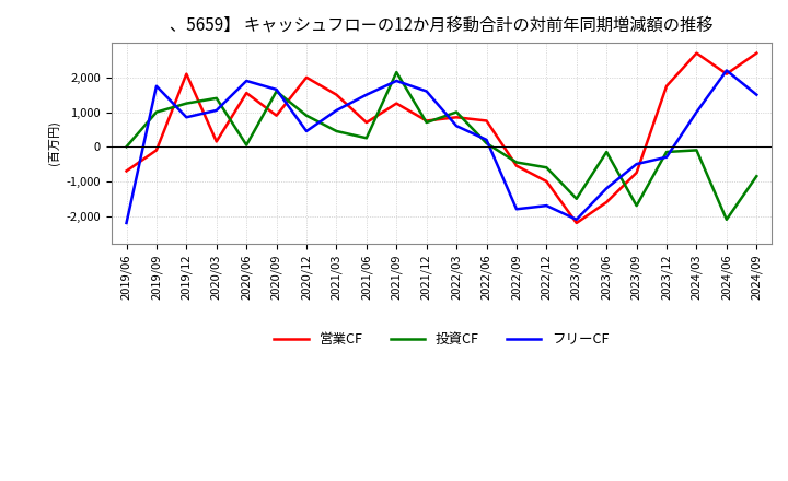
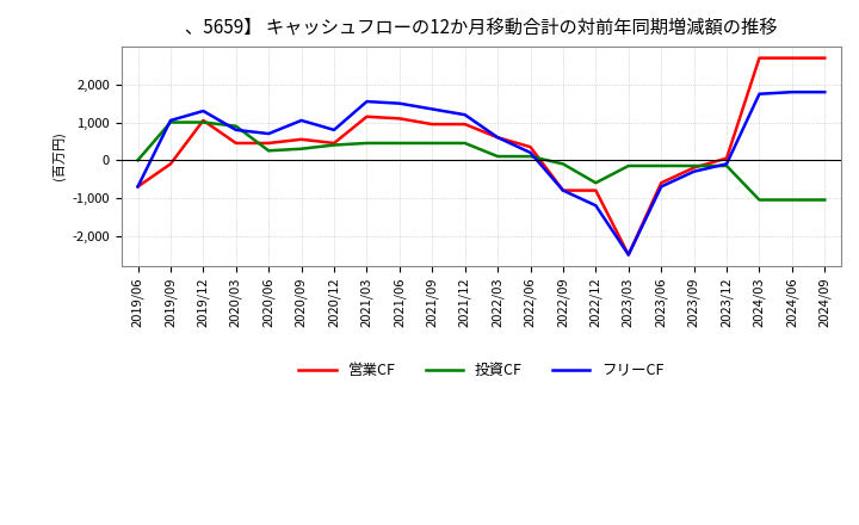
フリーCF/2019/06: -2,200 -> -700
フリーCF/2019/09: 1,750 -> 1,050
営業CF/2019/12: 2,100 -> 1,050
投資CF/2019/12: 1,250 -> 1,000
フリーCF/2019/12: 850 -> 1,300
営業CF/2020/03: 150 -> 450
投資CF/2020/03: 1,400 -> 900
フリーCF/2020/03: 1,050 -> 800
営業CF/2020/06: 1,550 -> 450
投資CF/2020/06: 50 -> 250
フリーCF/2020/06: 1,900 -> 700
営業CF/2020/09: 900 -> 550
投資CF/2020/09: 1,600 -> 300
フリーCF/2020/09: 1,650 -> 1,050
営業CF/2020/12: 2,000 -> 450
投資CF/2020/12: 900 -> 400
フリーCF/2020/12: 450 -> 800
営業CF/2021/03: 1,500 -> 1,150
フリーCF/2021/03: 1,050 -> 1,550
営業CF/2021/06: 700 -> 1,100
投資CF/2021/06: 250 -> 450
営業CF/2021/09: 1,250 -> 950
投資CF/2021/09: 2,150 -> 450
フリーCF/2021/09: 1,900 -> 1,350
営業CF/2021/12: 750 -> 950
投資CF/2021/12: 700 -> 450
フリーCF/2021/12: 1,600 -> 1,200
営業CF/2022/03: 850 -> 600
投資CF/2022/03: 1,000 -> 100
営業CF/2022/06: 750 -> 350
営業CF/2022/09: -550 -> -800
投資CF/2022/09: -450 -> -100
フリーCF/2022/09: -1,800 -> -800
営業CF/2022/12: -1,000 -> -800
フリーCF/2022/12: -1,700 -> -1,200
営業CF/2023/03: -2,200 -> -2,500
投資CF/2023/03: -1,500 -> -150
フリーCF/2023/03: -2,100 -> -2,500
営業CF/2023/06: -1,600 -> -600
フリーCF/2023/06: -1,200 -> -700
営業CF/2023/09: -750 -> -200
投資CF/2023/09: -1,700 -> -150
フリーCF/2023/09: -500 -> -300
営業CF/2023/12: 1,750 -> 50
フリーCF/2023/12: -300 -> -100
投資CF/2024/03: -100 -> -1,050
フリーCF/2024/03: 1,000 -> 1,750
営業CF/2024/06: 2,100 -> 2,700
投資CF/2024/06: -2,100 -> -1,050
フリーCF/2024/06: 2,200 -> 1,800
投資CF/2024/09: -850 -> -1,050
フリーCF/2024/09: 1,500 -> 1,800
